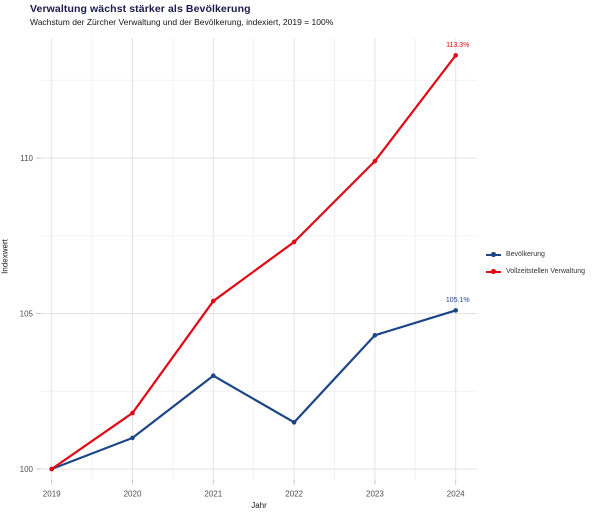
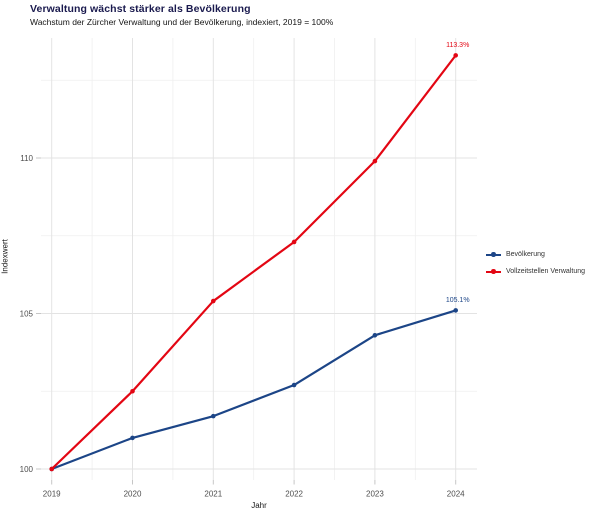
Vollzeitstellen Verwaltung/2020: 101.8 -> 102.5
Bevölkerung/2021: 103.0 -> 101.7
Bevölkerung/2022: 101.5 -> 102.7
